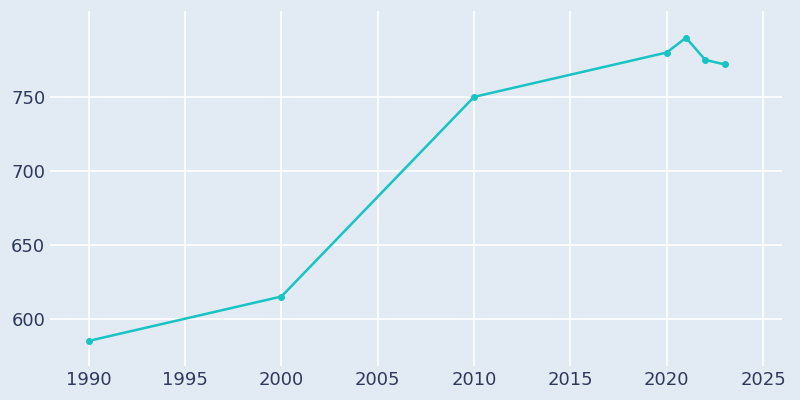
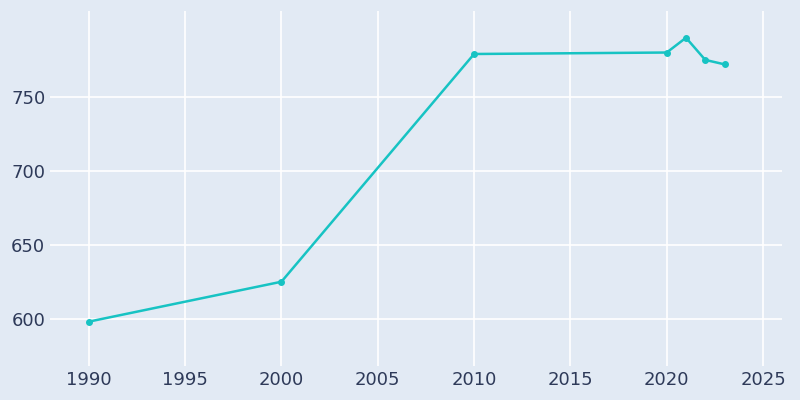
1990: 585 -> 598
2000: 615 -> 625
2010: 750 -> 779
